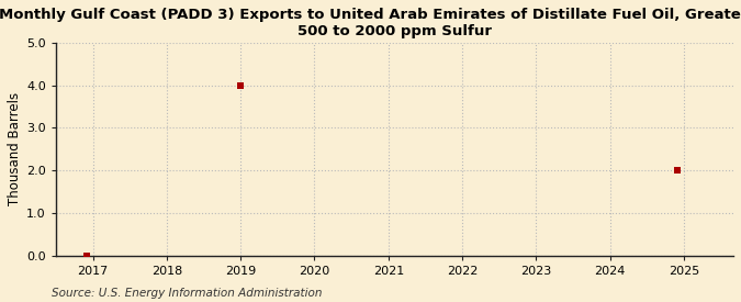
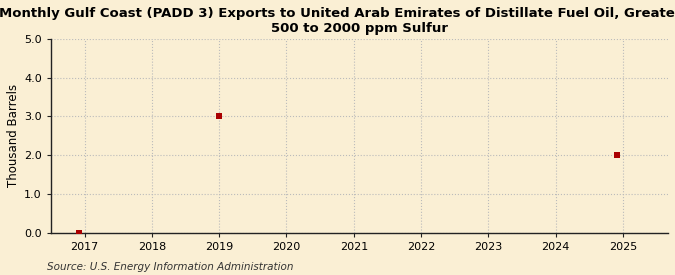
2019: 4 -> 3
